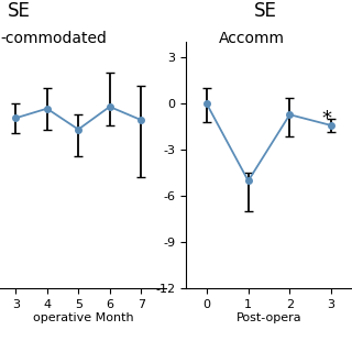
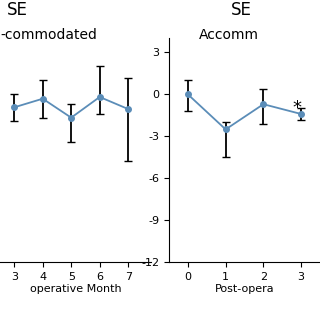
1: -5.0 -> -2.5
